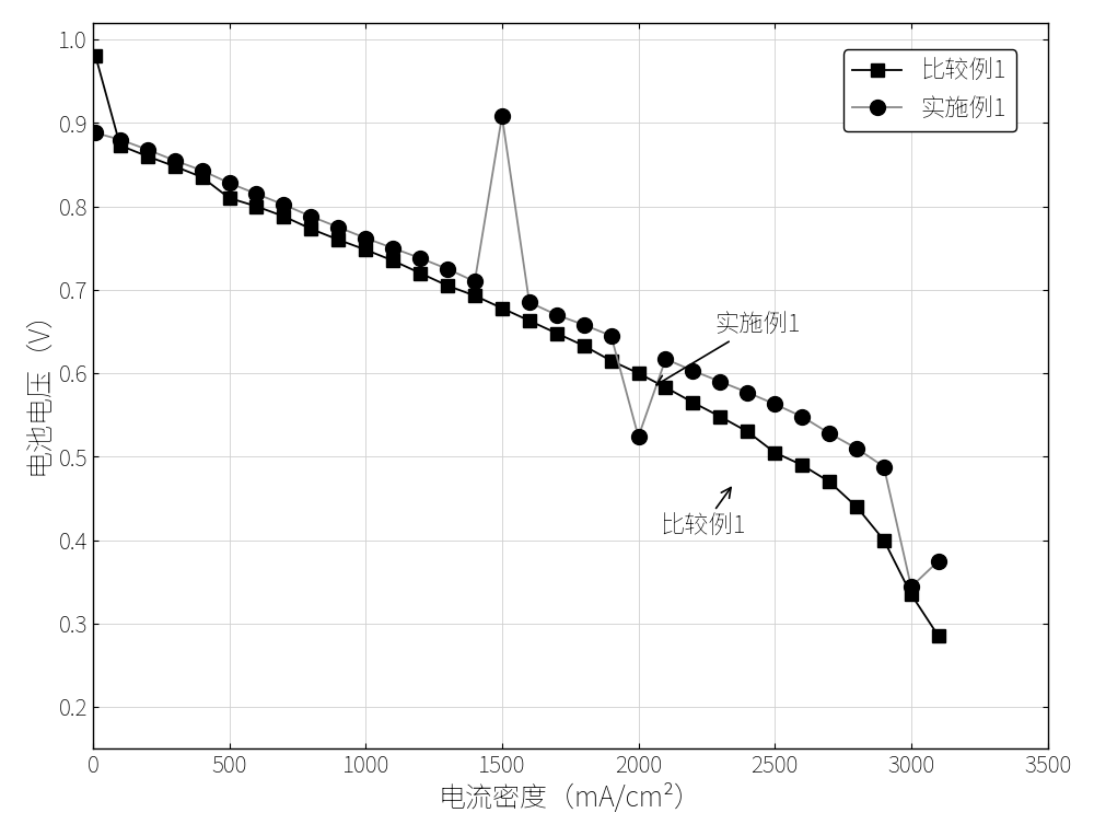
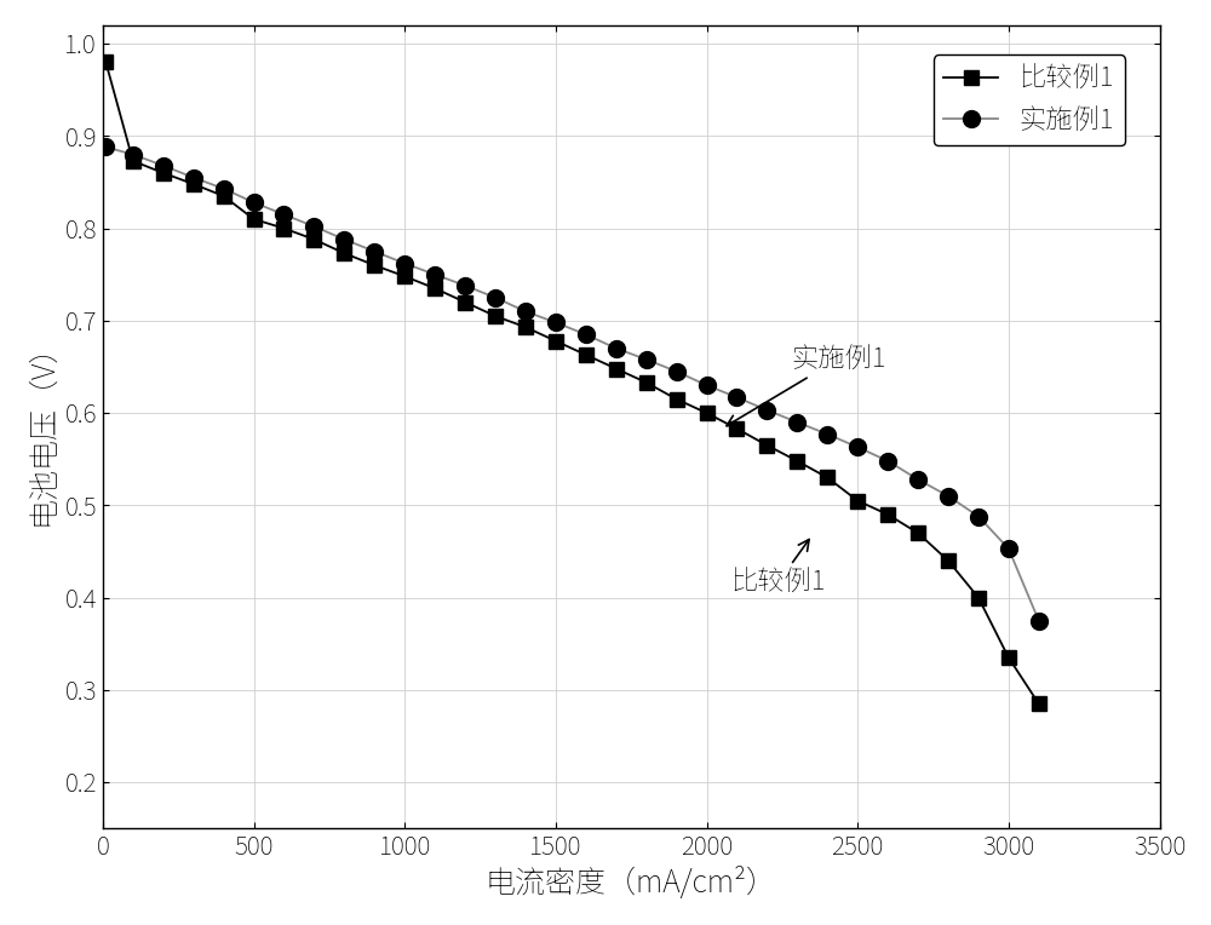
实施例1/1500: 0.908 -> 0.698
实施例1/2000: 0.524 -> 0.630
实施例1/3000: 0.344 -> 0.453
